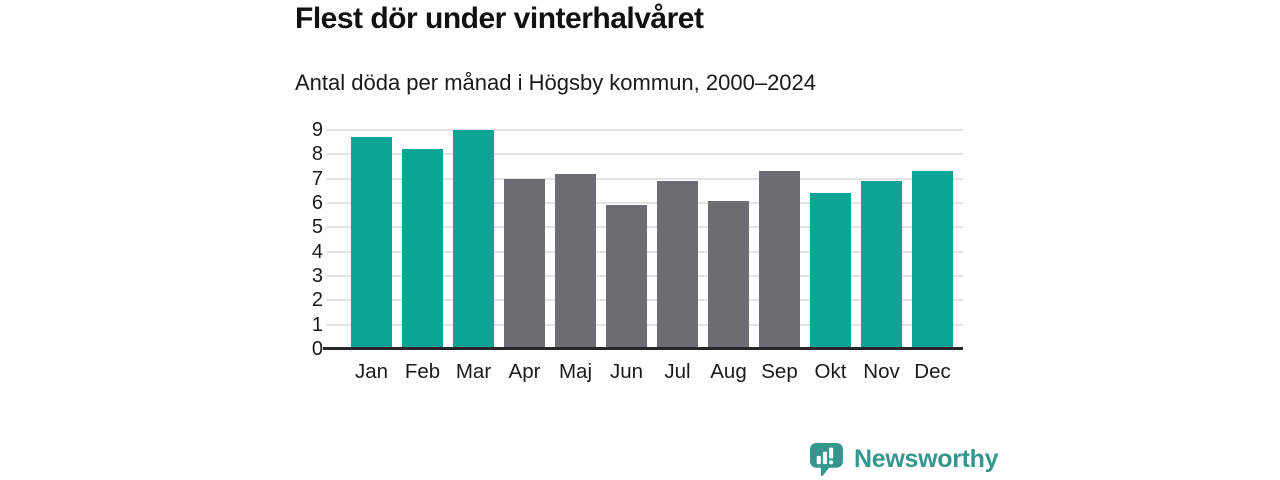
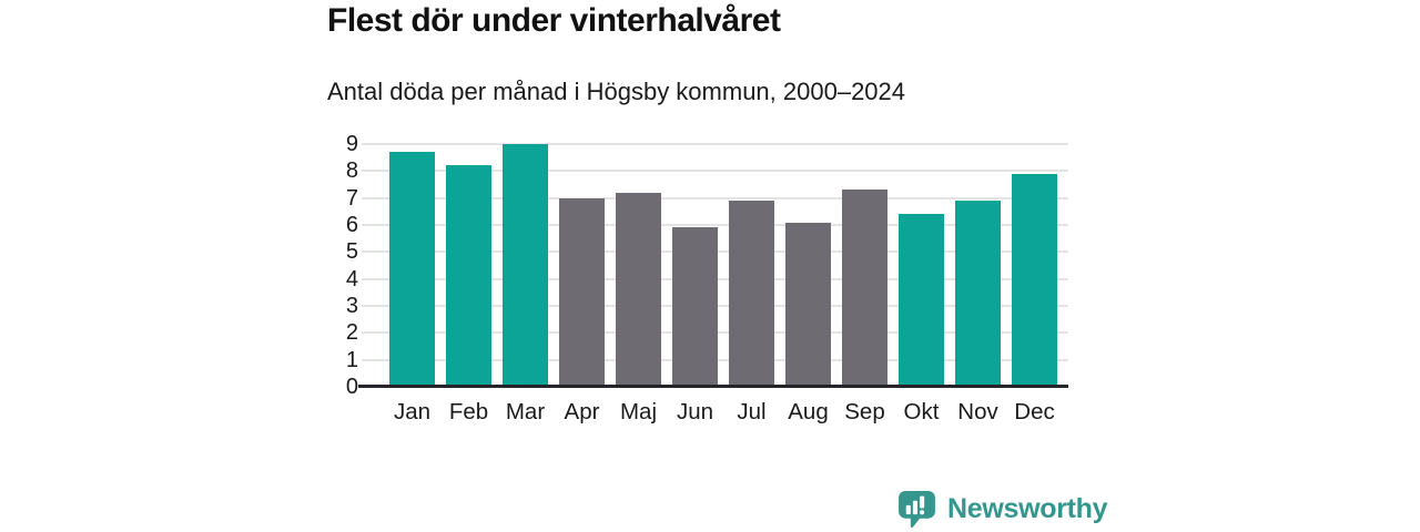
Dec: 7.3 -> 7.9
